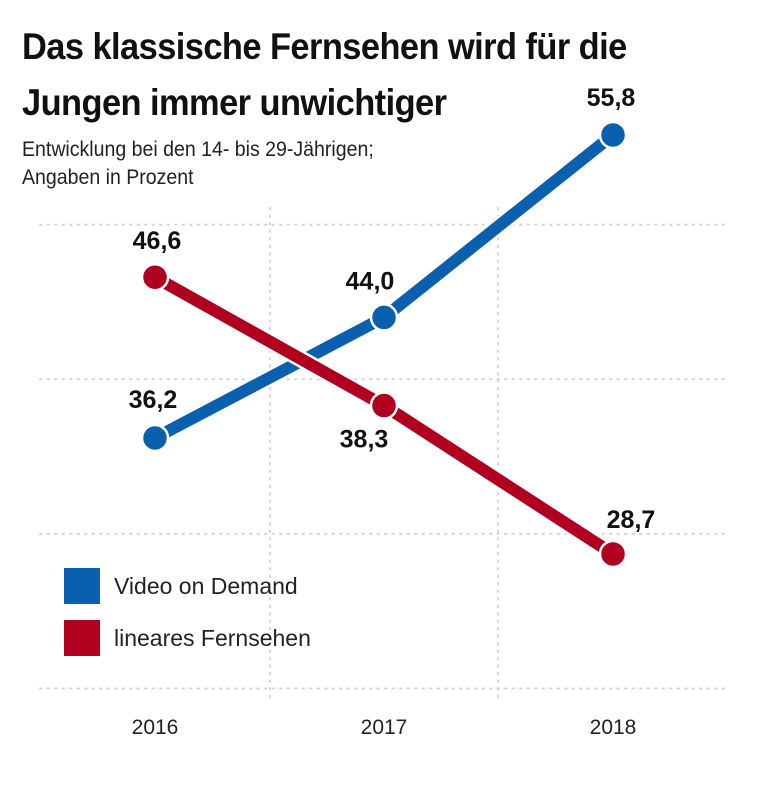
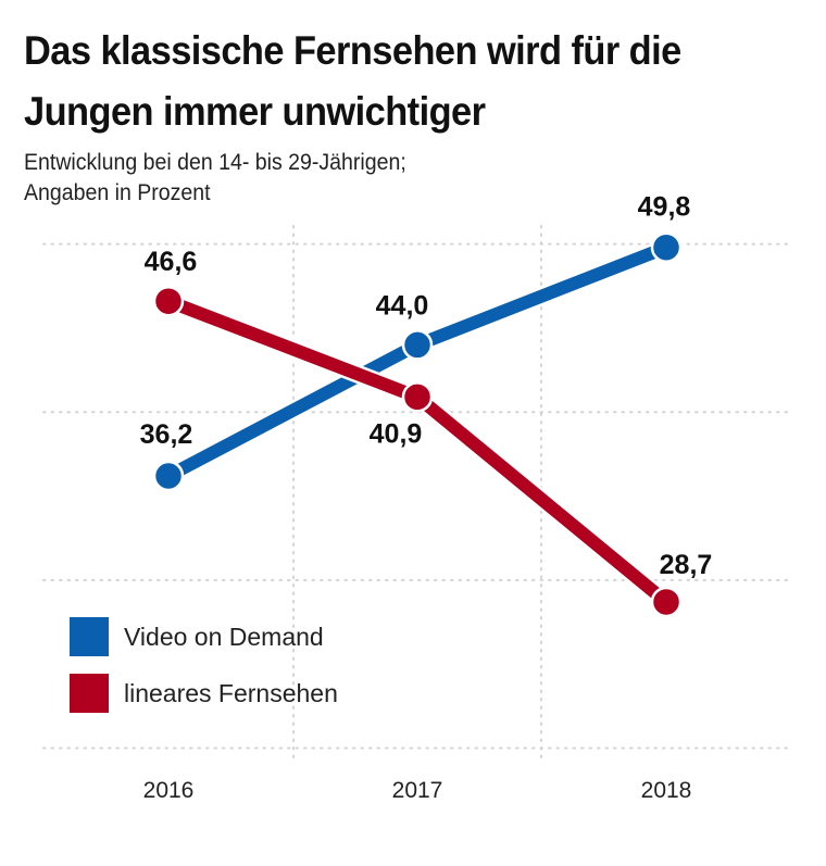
lineares Fernsehen/2017: 38,3 -> 40,9
Video on Demand/2018: 55,8 -> 49,8
